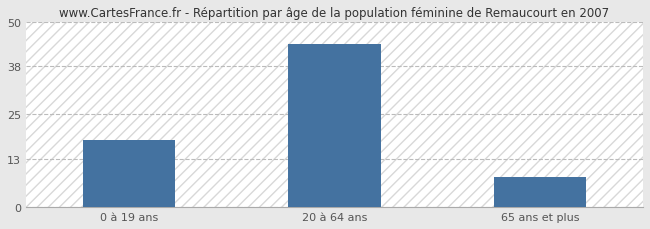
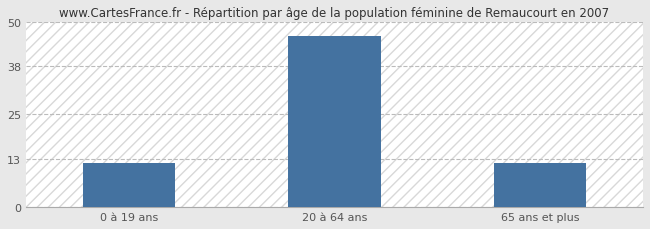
0 à 19 ans: 18 -> 12
20 à 64 ans: 44 -> 46
65 ans et plus: 8 -> 12
